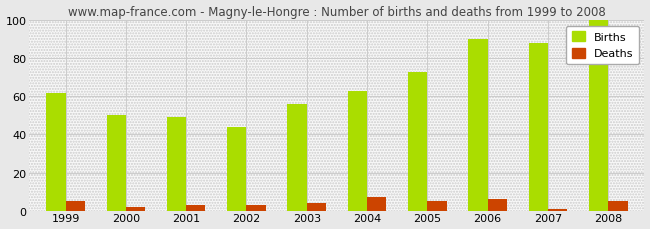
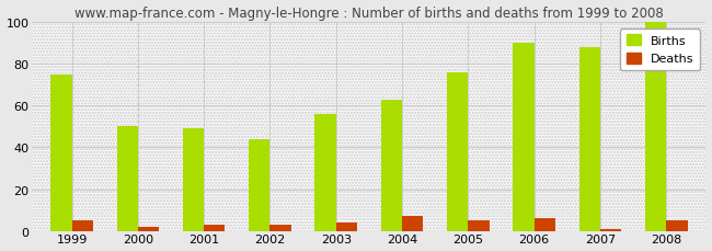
Births/1999: 62 -> 75
Births/2005: 73 -> 76
